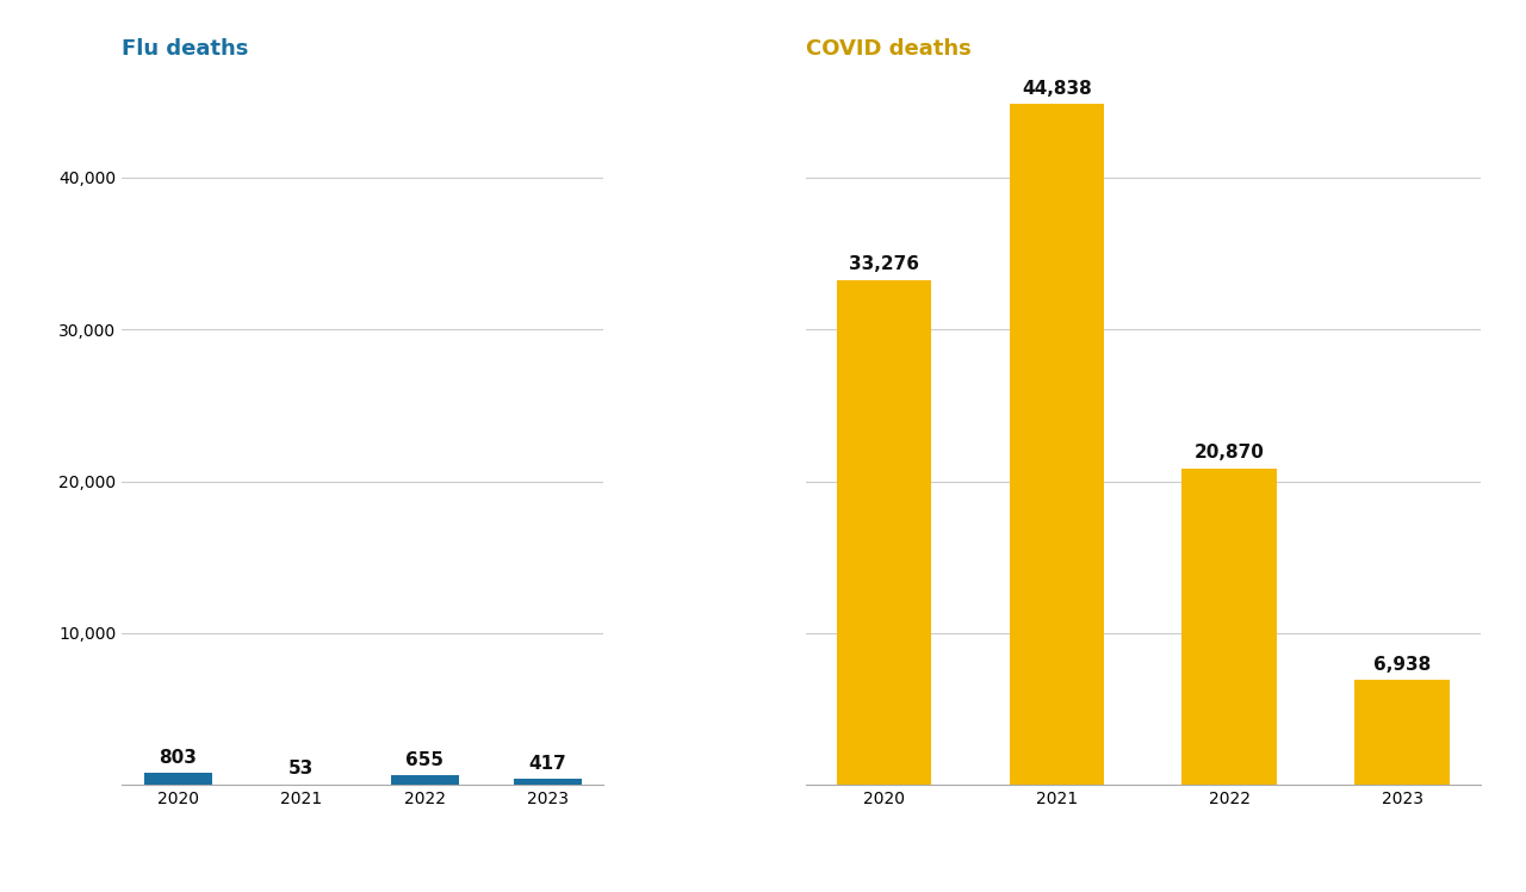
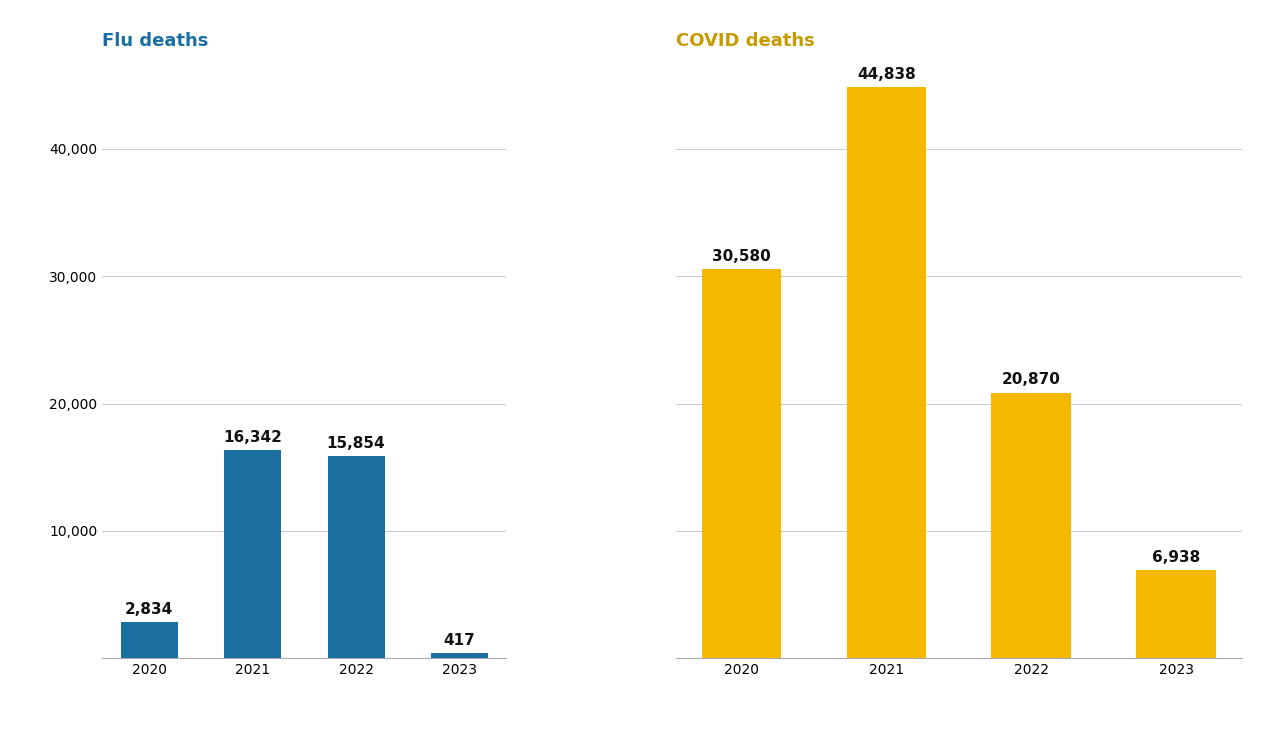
Flu deaths/2020: 803 -> 2,834
Flu deaths/2021: 53 -> 16,342
Flu deaths/2022: 655 -> 15,854
COVID deaths/2020: 33,276 -> 30,580
